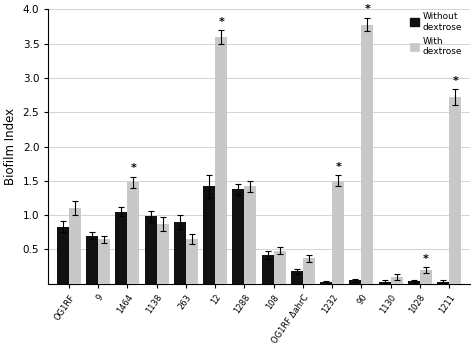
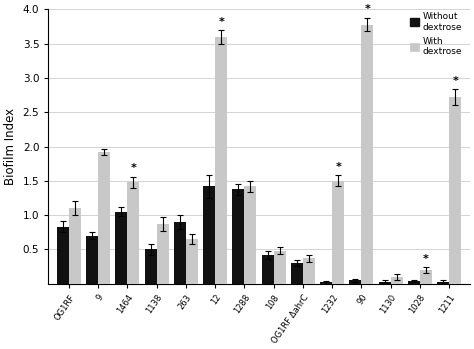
With dextrose/9: 0.65 -> 1.92
Without dextrose/1138: 0.98 -> 0.50
Without dextrose/OG1RF ΔahrC: 0.18 -> 0.30
